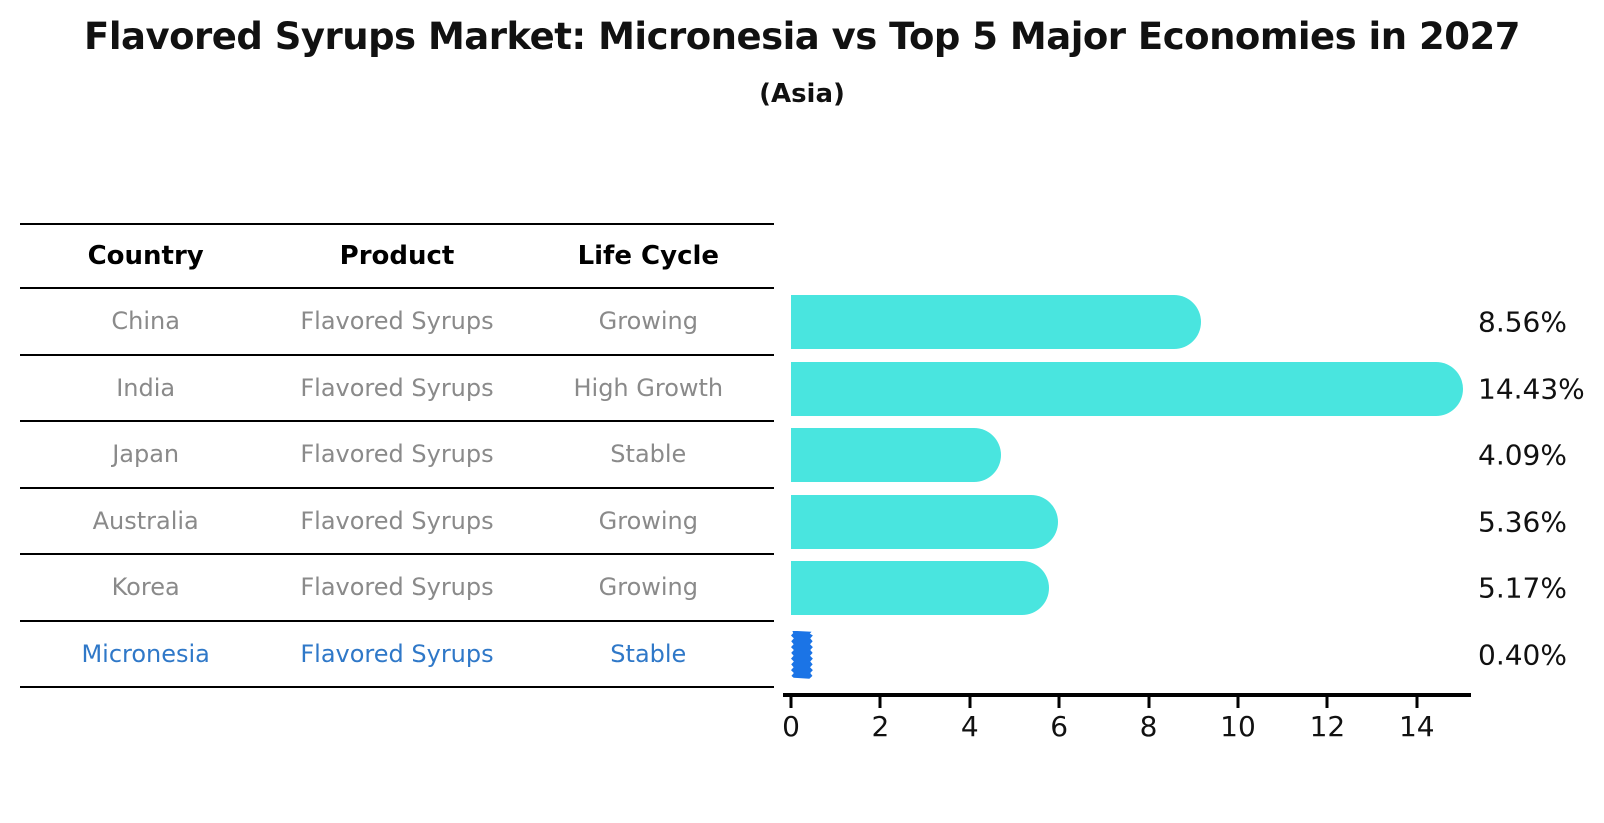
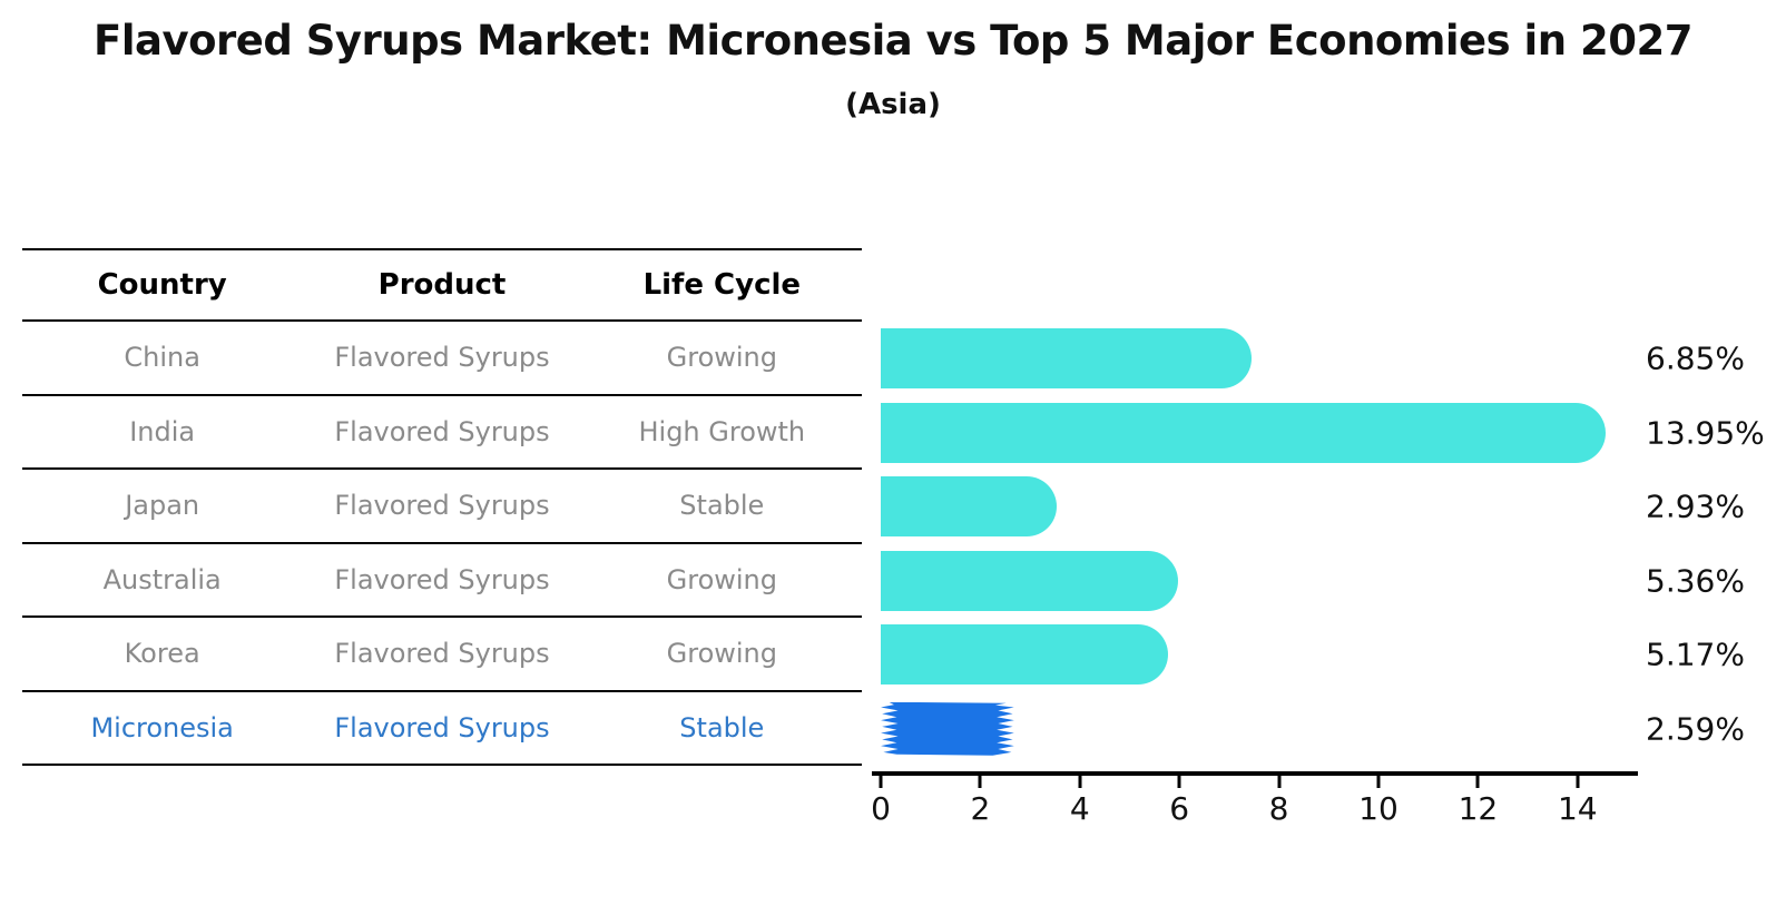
China: 8.56% -> 6.85%
India: 14.43% -> 13.95%
Japan: 4.09% -> 2.93%
Micronesia: 0.40% -> 2.59%
